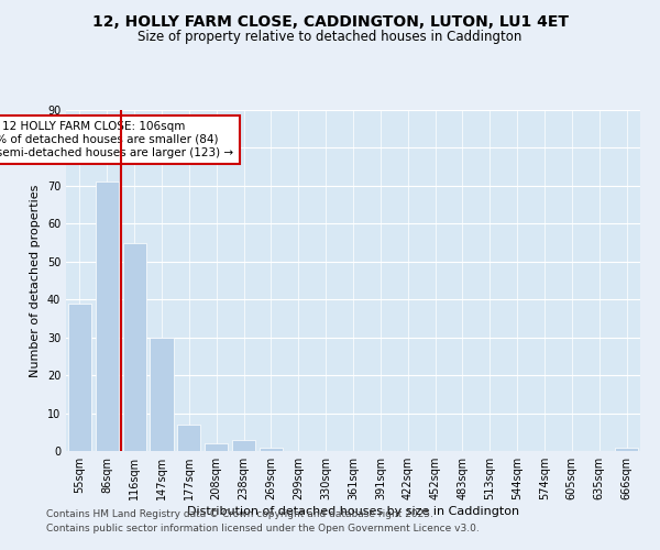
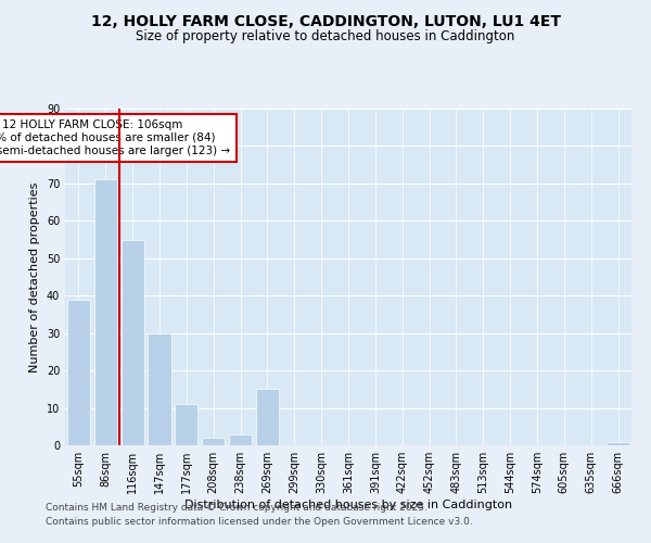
177sqm: 7 -> 11
269sqm: 1 -> 15
